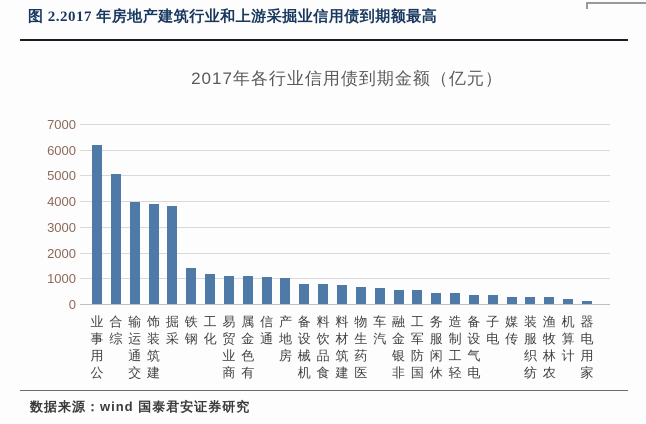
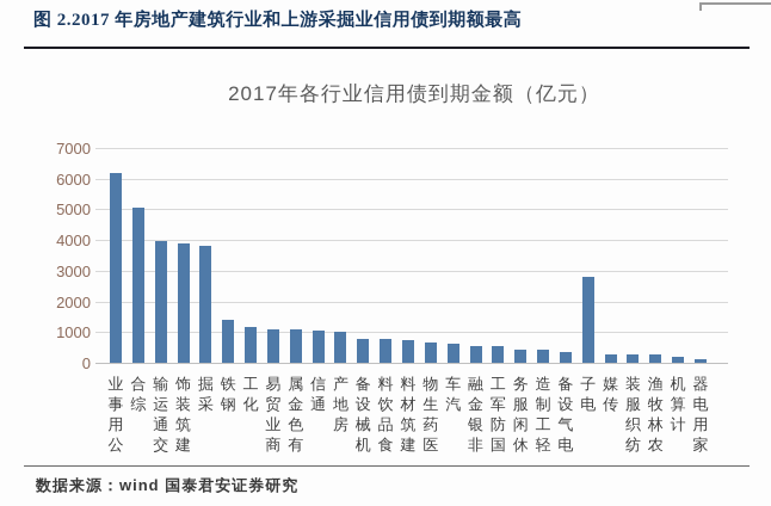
电子: 400 -> 2800
